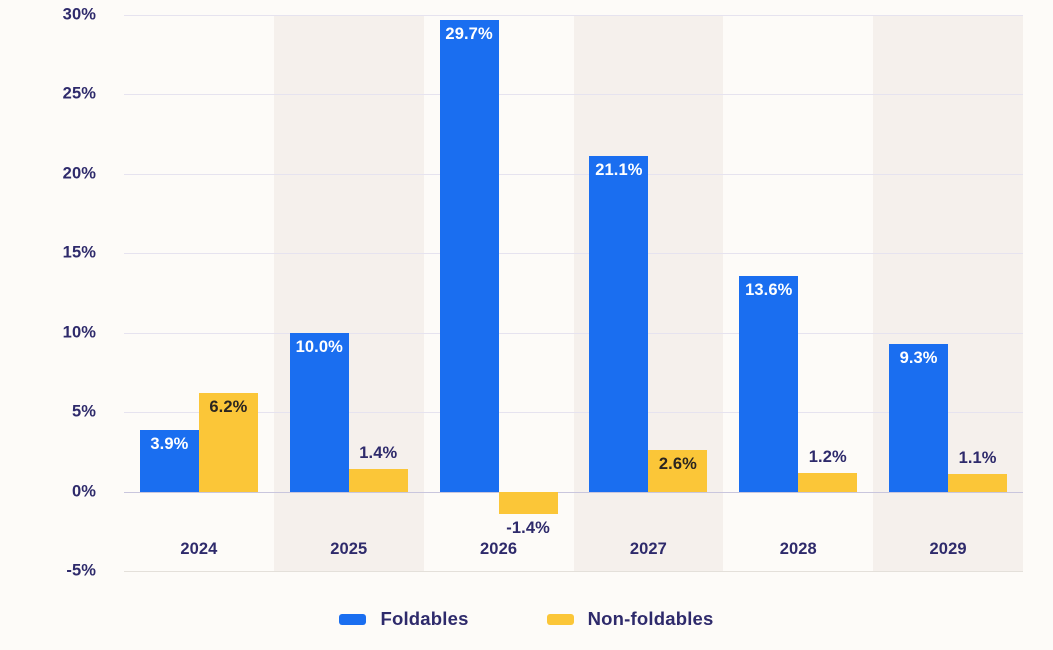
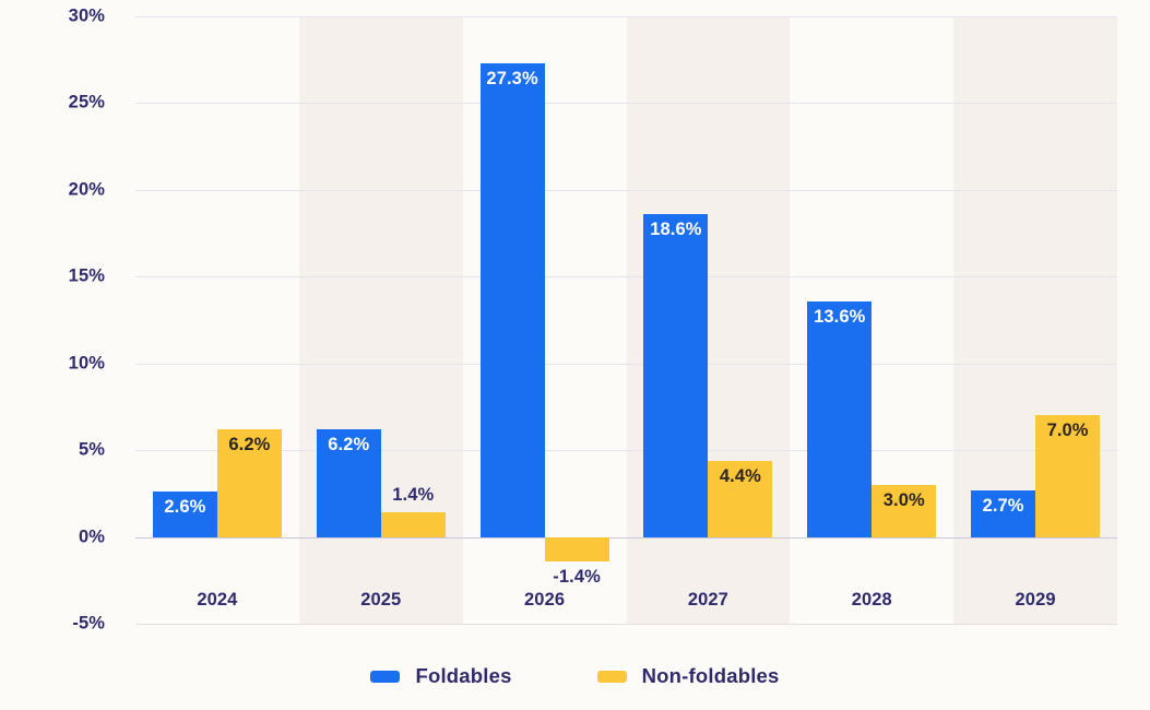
Foldables/2024: 3.9% -> 2.6%
Foldables/2025: 10.0% -> 6.2%
Foldables/2026: 29.7% -> 27.3%
Foldables/2027: 21.1% -> 18.6%
Non-foldables/2027: 2.6% -> 4.4%
Non-foldables/2028: 1.2% -> 3.0%
Foldables/2029: 9.3% -> 2.7%
Non-foldables/2029: 1.1% -> 7.0%
